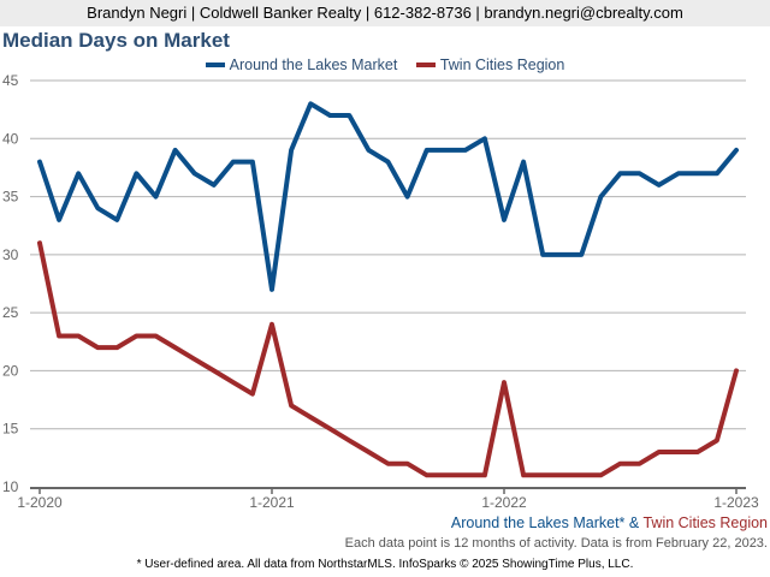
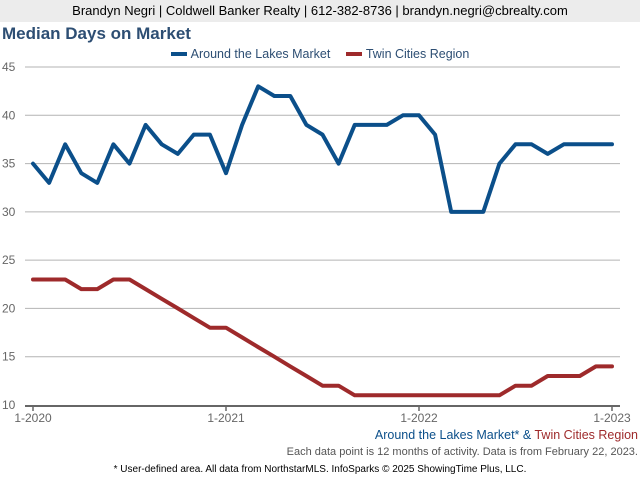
Around the Lakes Market/1-2020: 38 -> 35
Twin Cities Region/1-2020: 31 -> 23
Around the Lakes Market/1-2021: 27 -> 34
Twin Cities Region/1-2021: 24 -> 18
Around the Lakes Market/1-2022: 33 -> 40
Twin Cities Region/1-2022: 19 -> 11
Around the Lakes Market/1-2023: 39 -> 37
Twin Cities Region/1-2023: 20 -> 14
